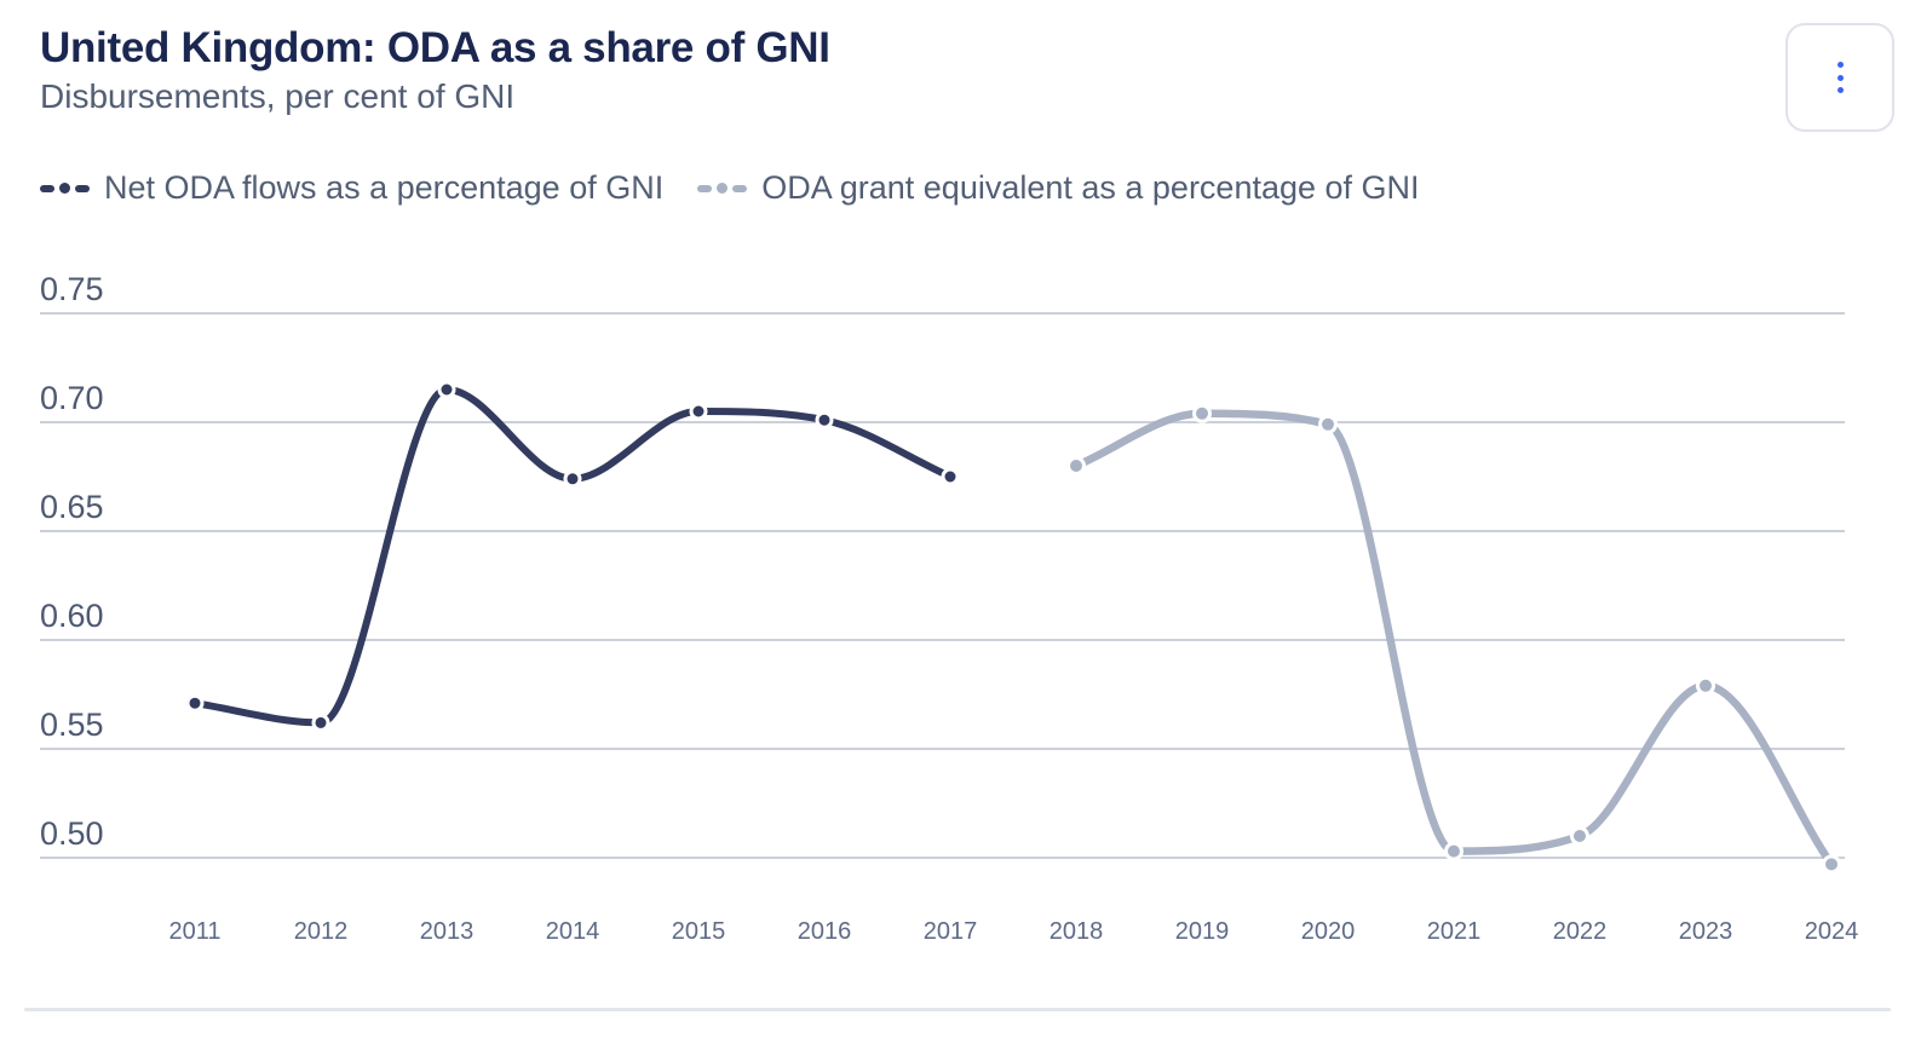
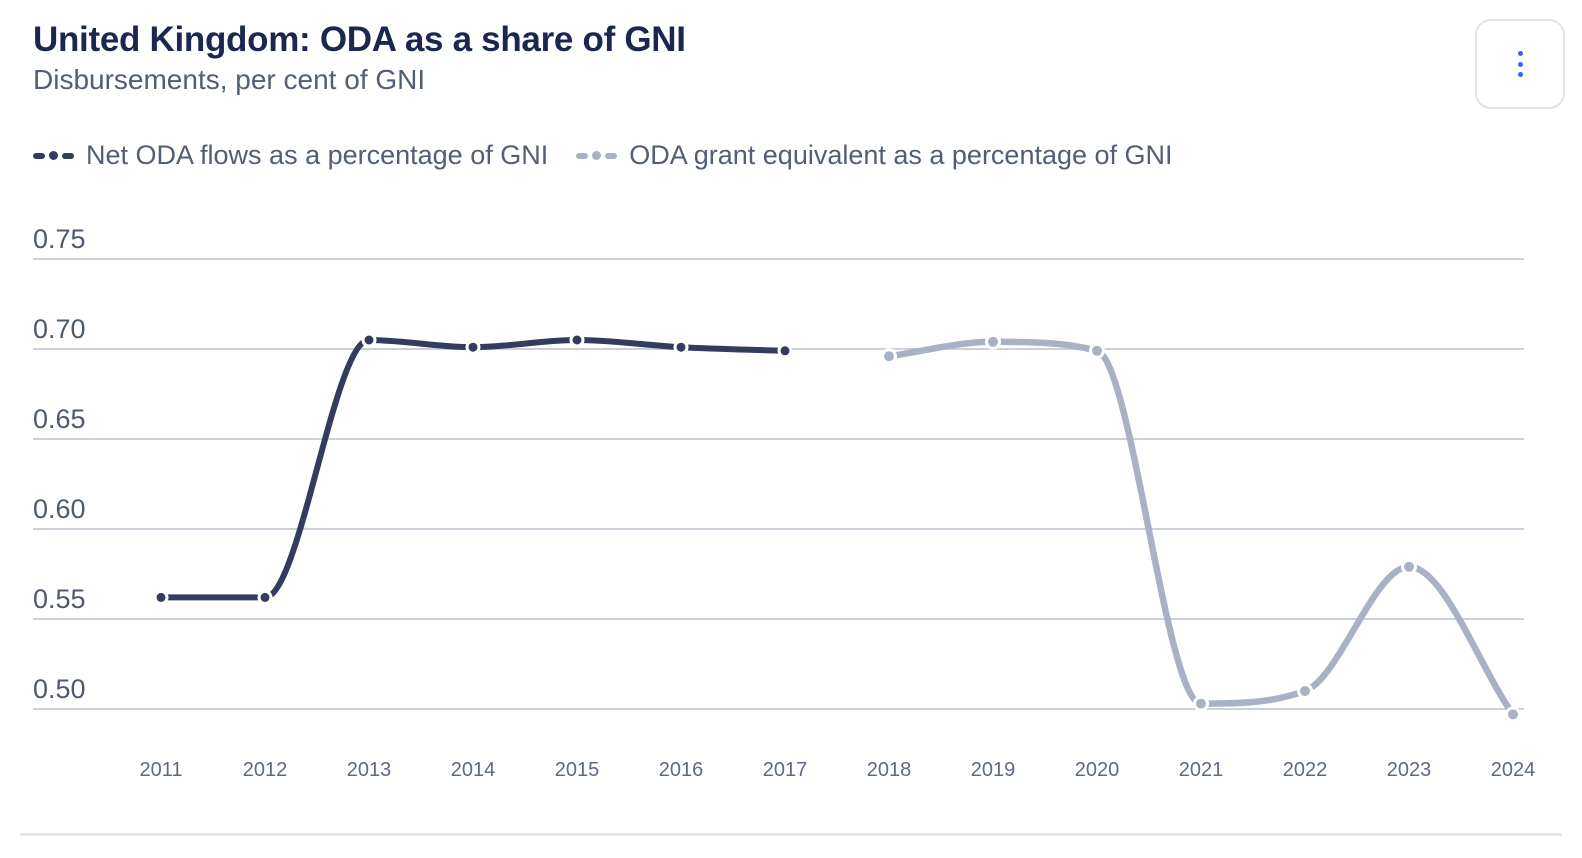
Net ODA flows as a percentage of GNI/2011: 0.571 -> 0.562
Net ODA flows as a percentage of GNI/2013: 0.715 -> 0.705
Net ODA flows as a percentage of GNI/2014: 0.674 -> 0.701
Net ODA flows as a percentage of GNI/2017: 0.675 -> 0.699
ODA grant equivalent as a percentage of GNI/2018: 0.680 -> 0.696
